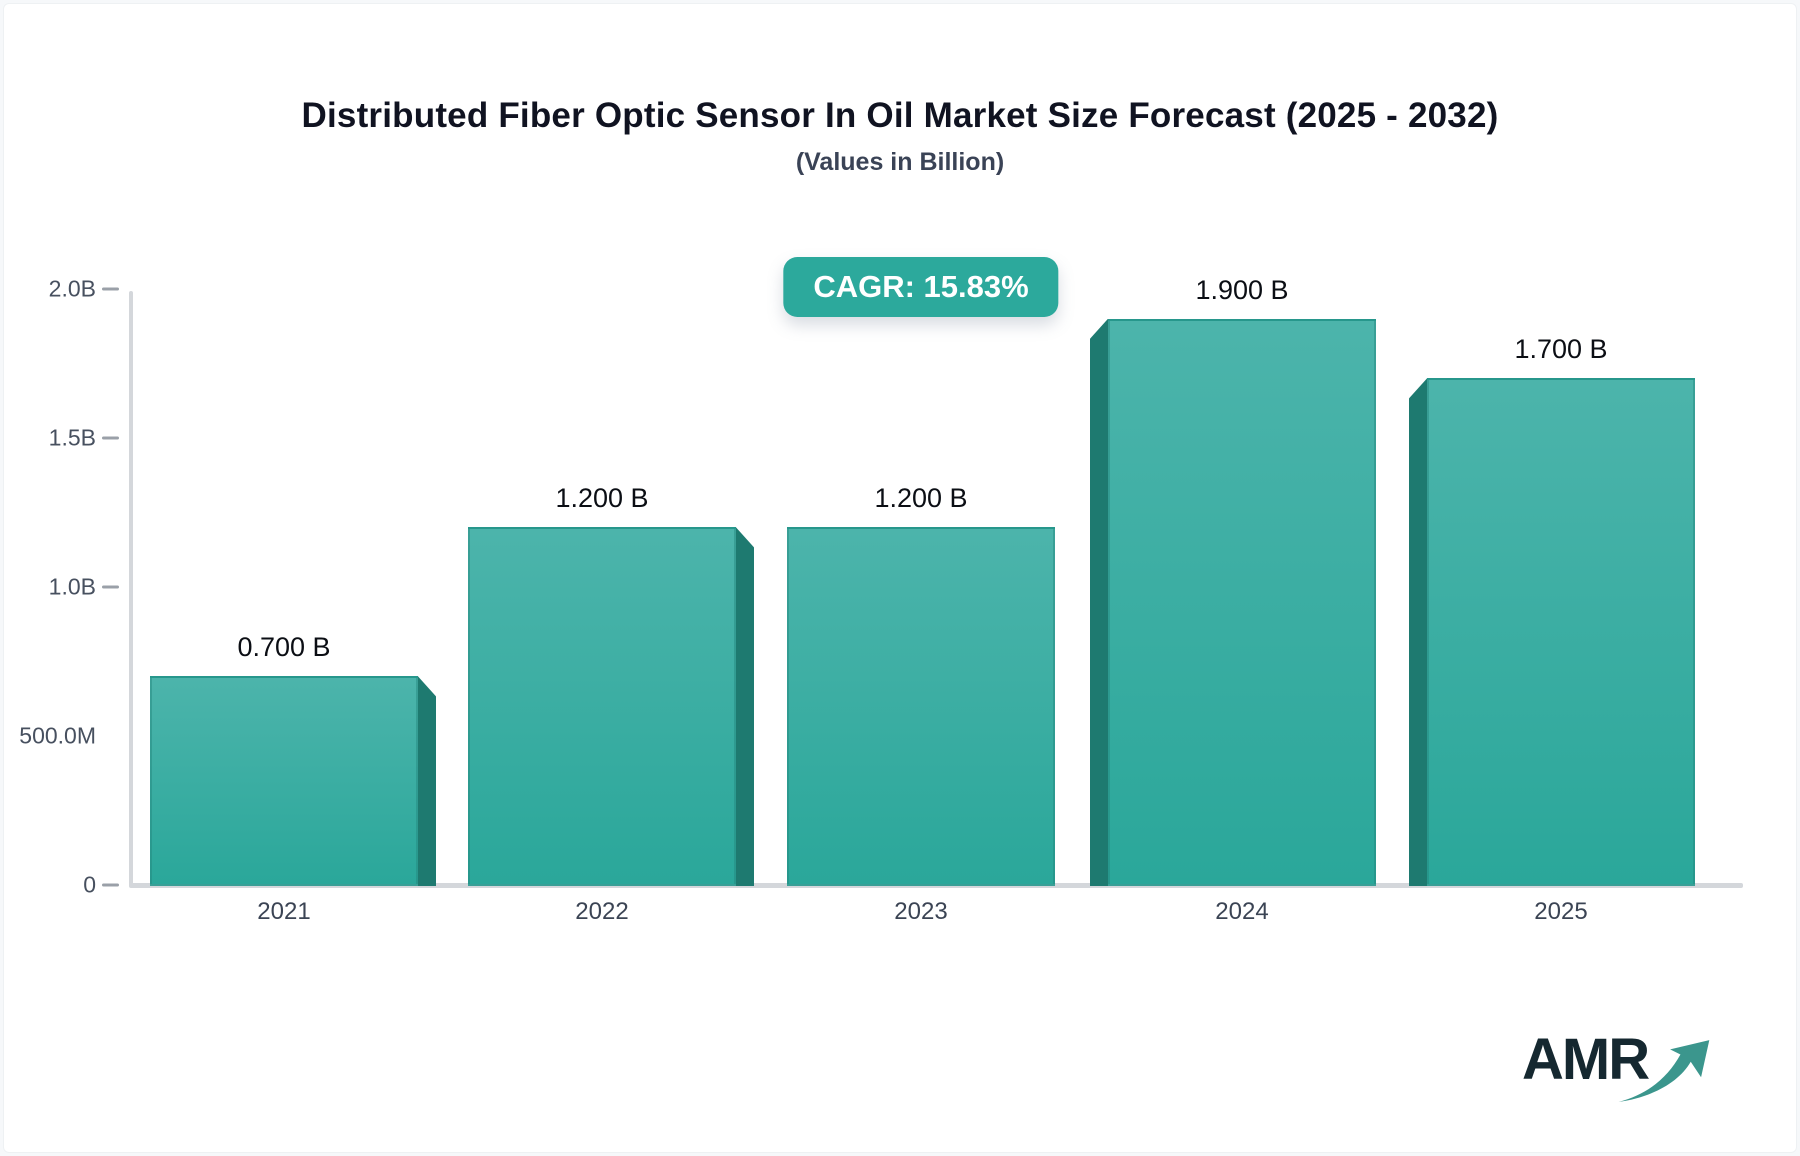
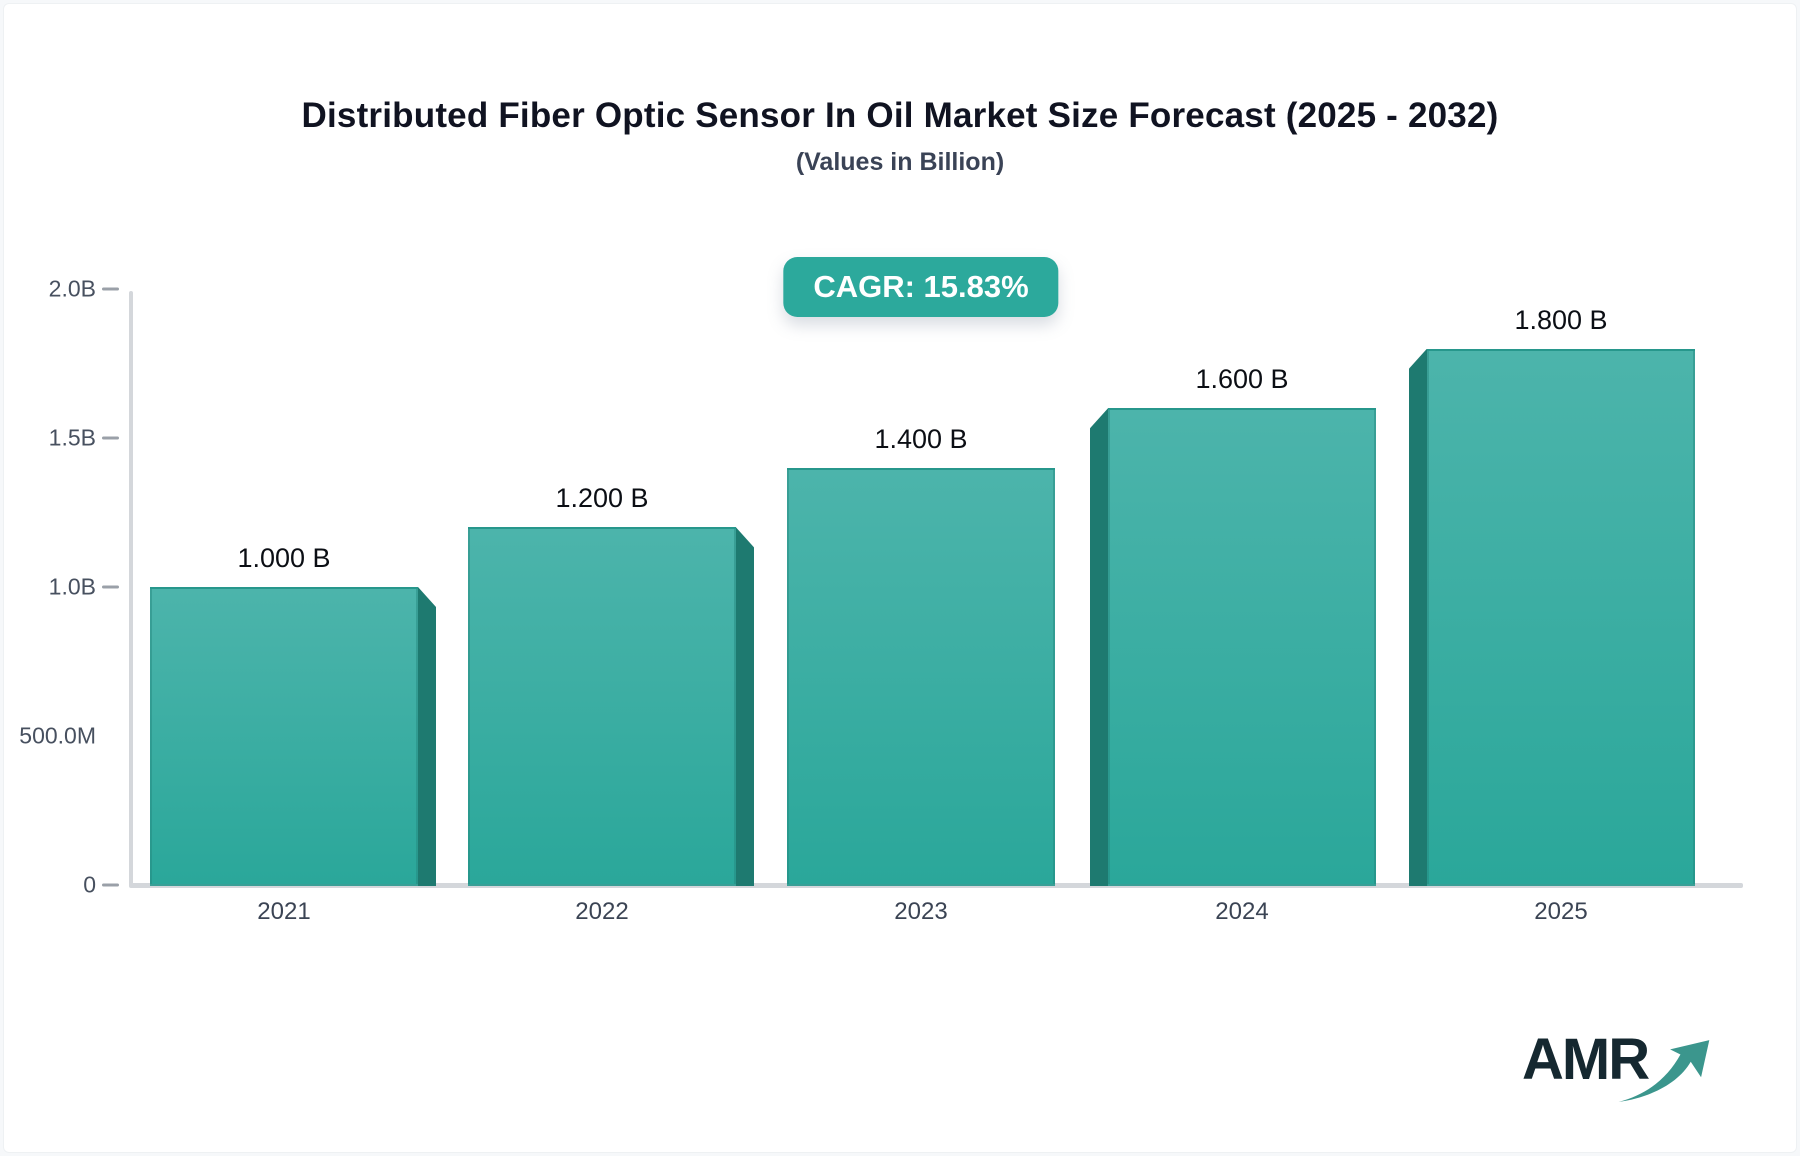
2021: 0.700 -> 1.000
2023: 1.200 -> 1.400
2024: 1.900 -> 1.600
2025: 1.700 -> 1.800
